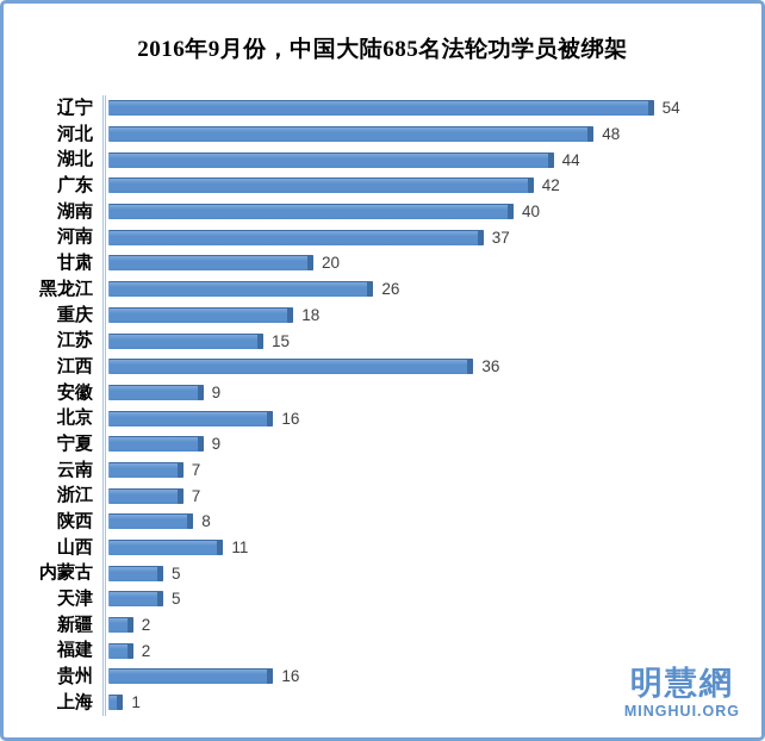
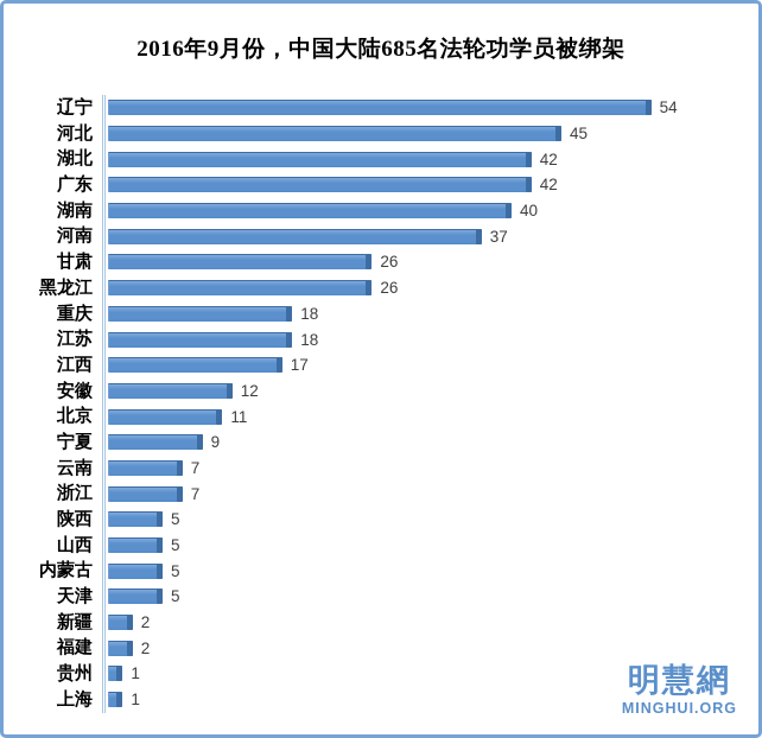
河北: 48 -> 45
湖北: 44 -> 42
甘肃: 20 -> 26
江苏: 15 -> 18
江西: 36 -> 17
安徽: 9 -> 12
北京: 16 -> 11
陕西: 8 -> 5
山西: 11 -> 5
贵州: 16 -> 1
